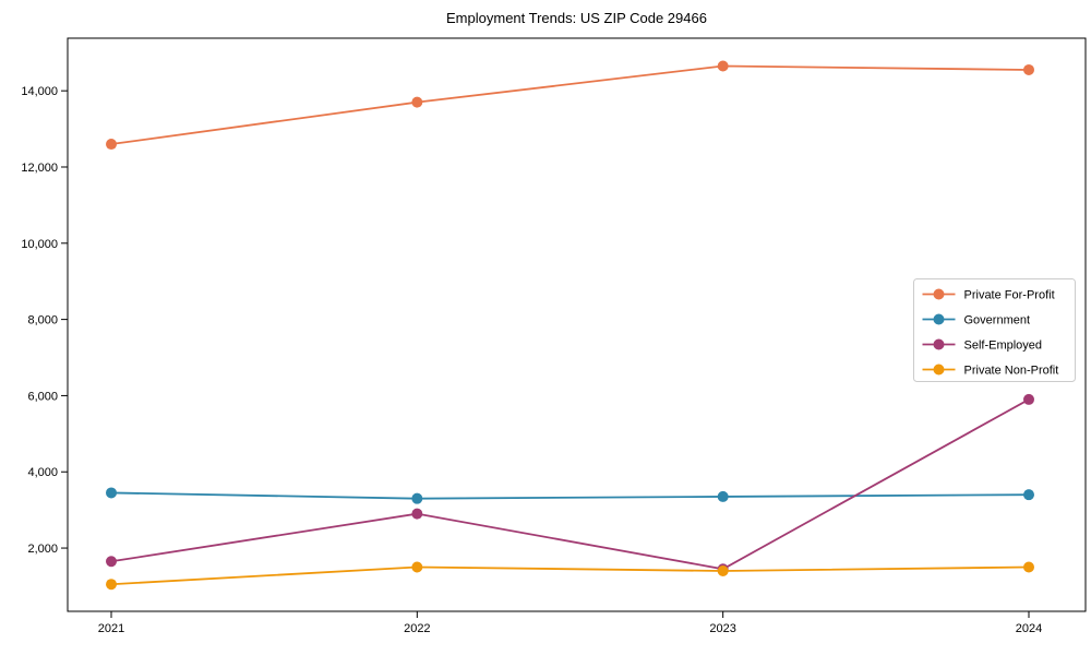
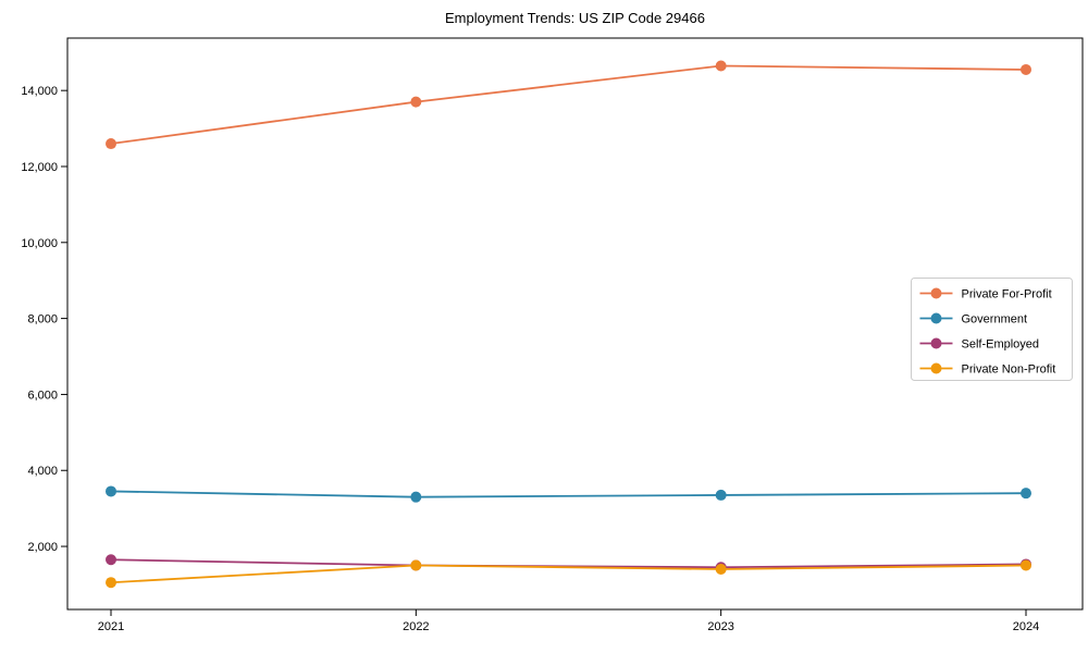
Self-Employed/2022: 2900 -> 1500
Self-Employed/2024: 5900 -> 1500
